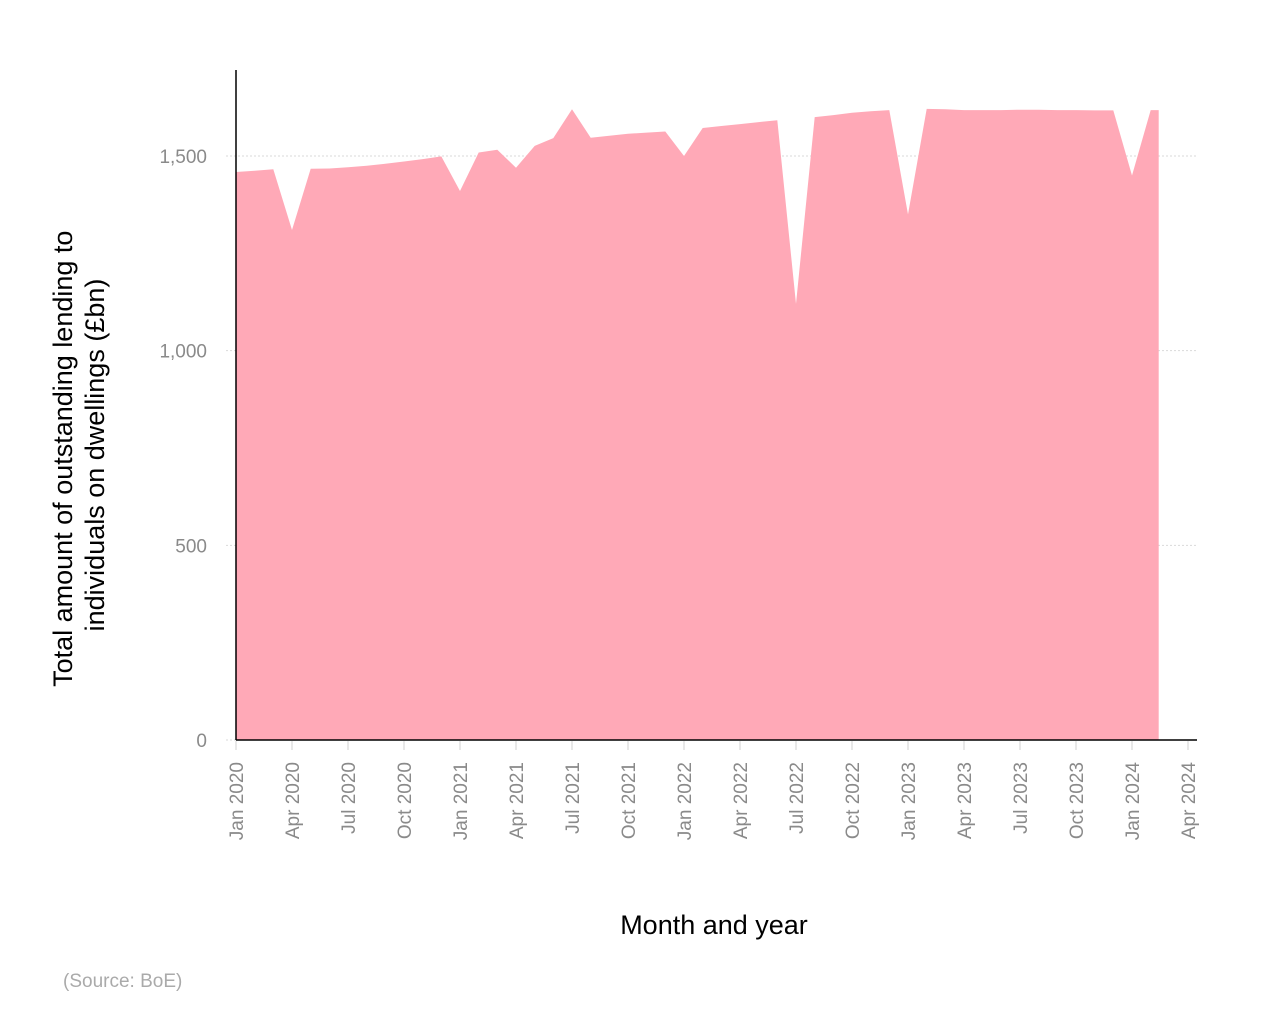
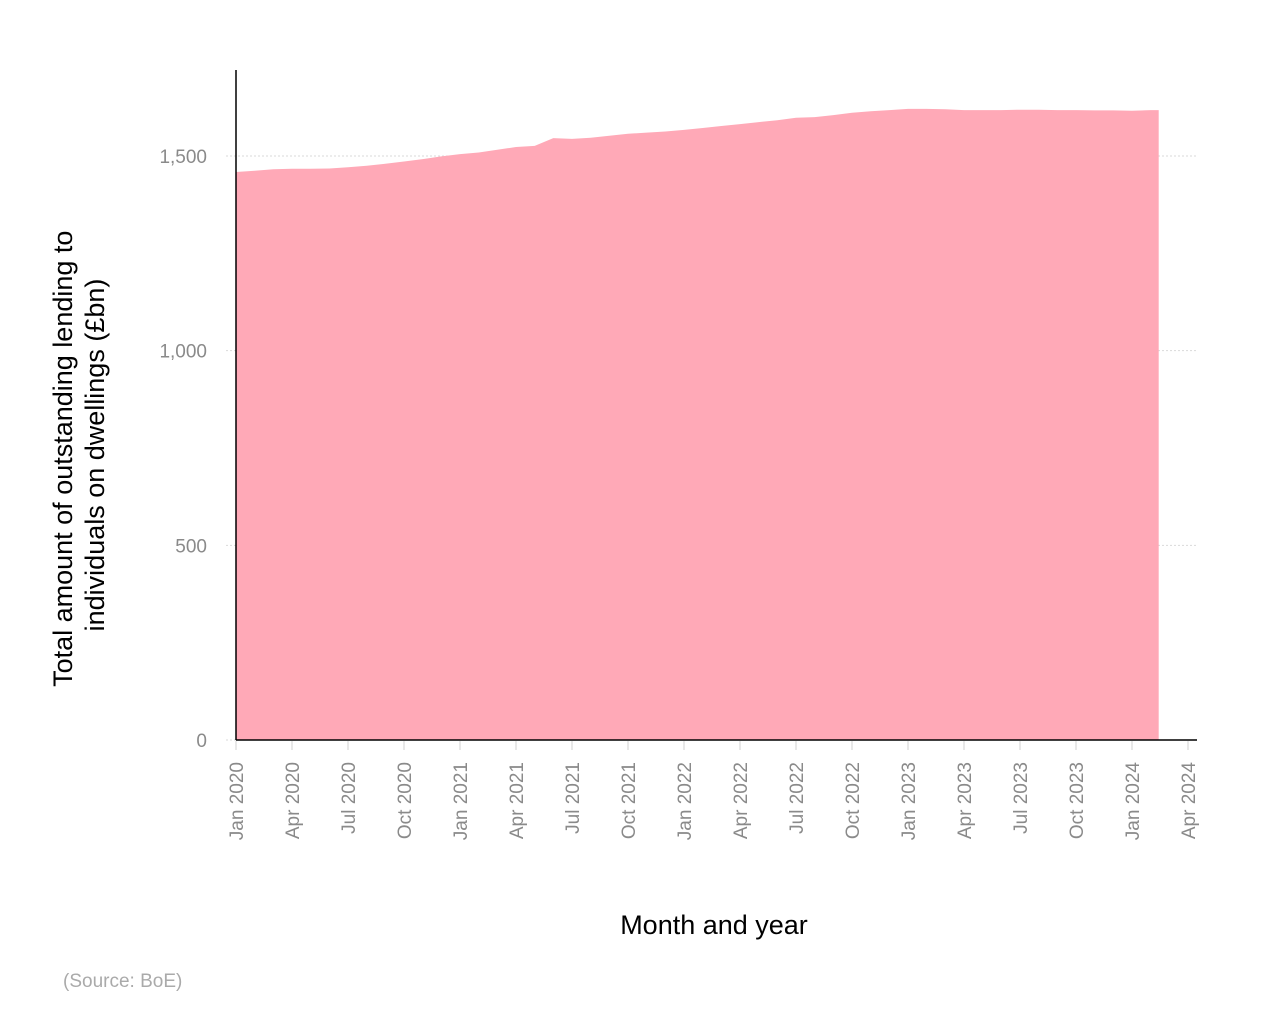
Apr 2020: 1310 -> 1470
Jan 2021: 1410 -> 1500
Apr 2021: 1470 -> 1520
Jul 2021: 1620 -> 1540
Jan 2022: 1500 -> 1570
Jul 2022: 1120 -> 1600
Jan 2023: 1350 -> 1620
Jan 2024: 1450 -> 1620
